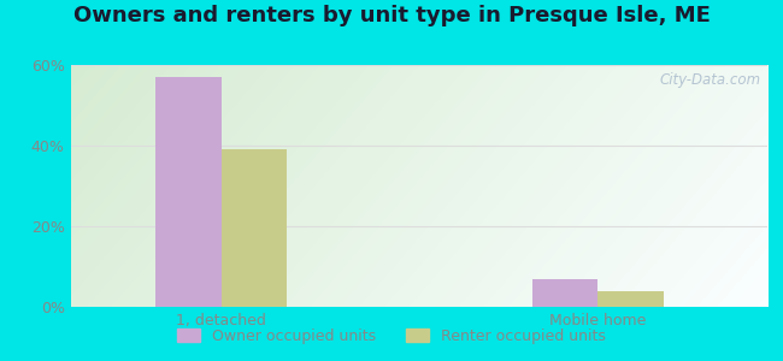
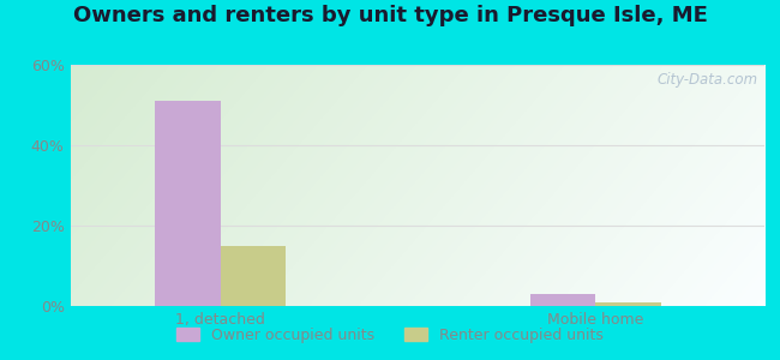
Owner occupied units/1, detached: 57% -> 51%
Renter occupied units/1, detached: 39% -> 15%
Owner occupied units/Mobile home: 7% -> 3%
Renter occupied units/Mobile home: 4% -> 1%
